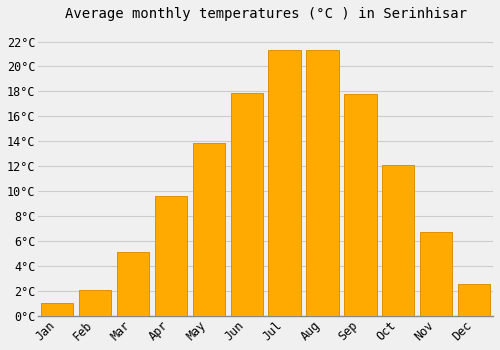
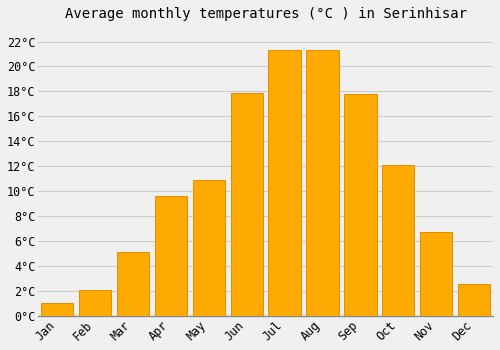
May: 13.9°C -> 10.9°C
